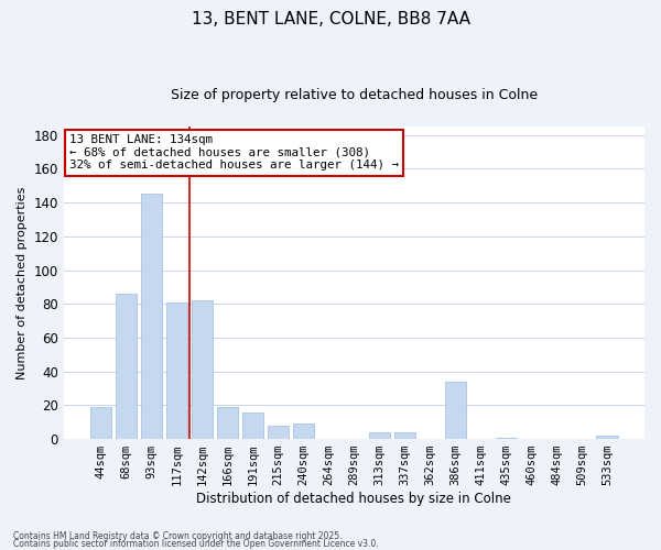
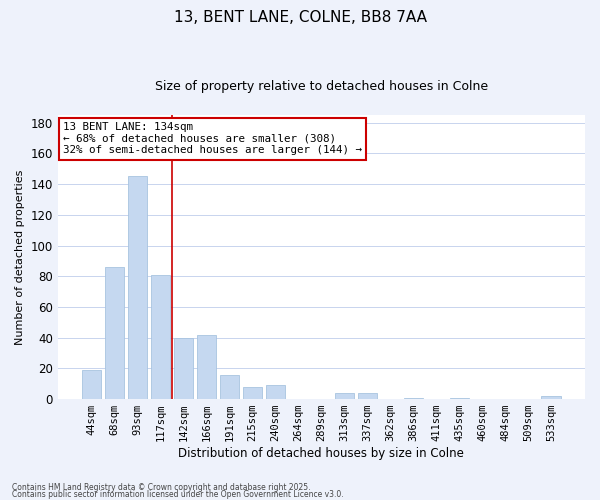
142sqm: 82 -> 40
166sqm: 19 -> 42
386sqm: 34 -> 1
